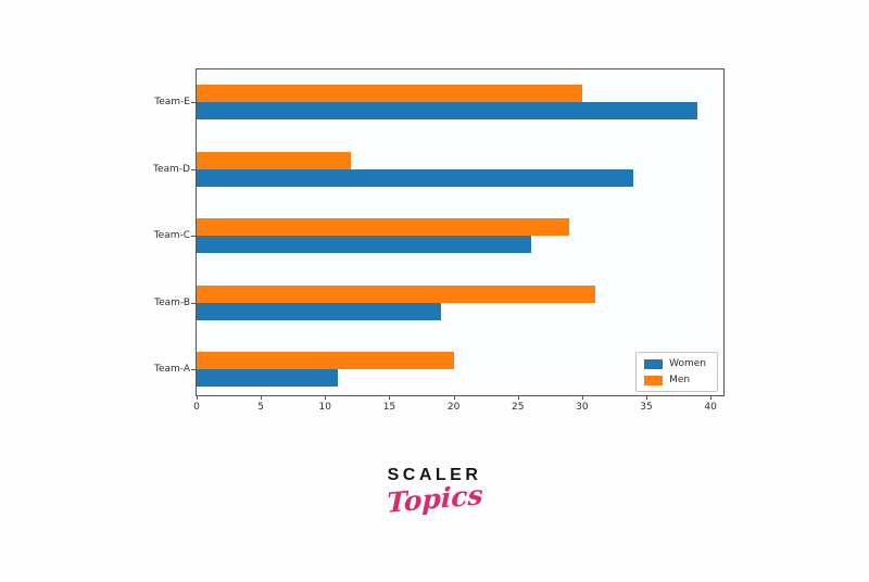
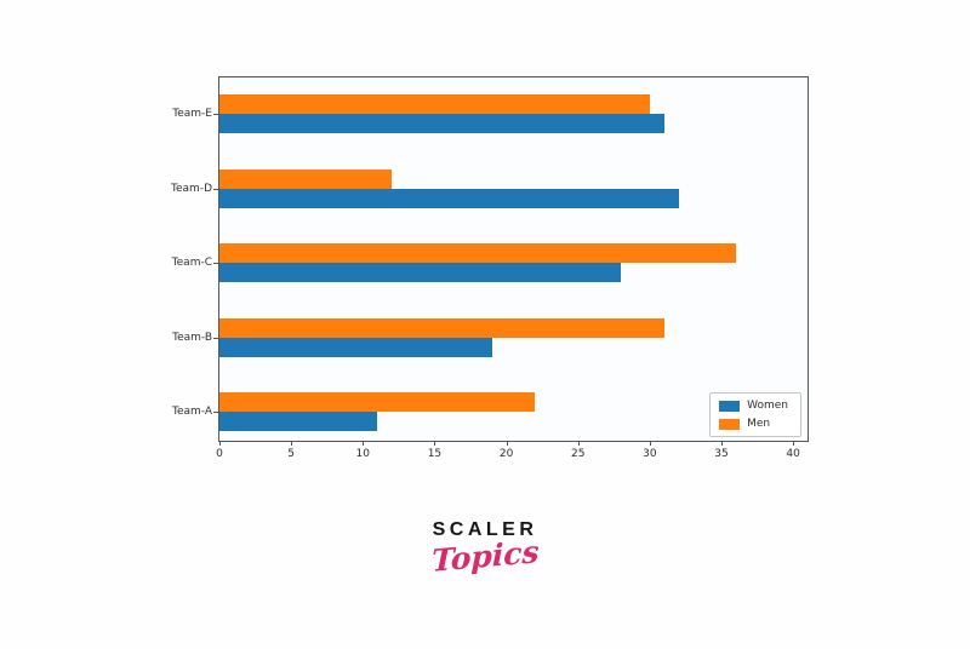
Men/Team-A: 20 -> 22
Women/Team-C: 26 -> 28
Men/Team-C: 29 -> 36
Women/Team-D: 34 -> 32
Women/Team-E: 39 -> 31
